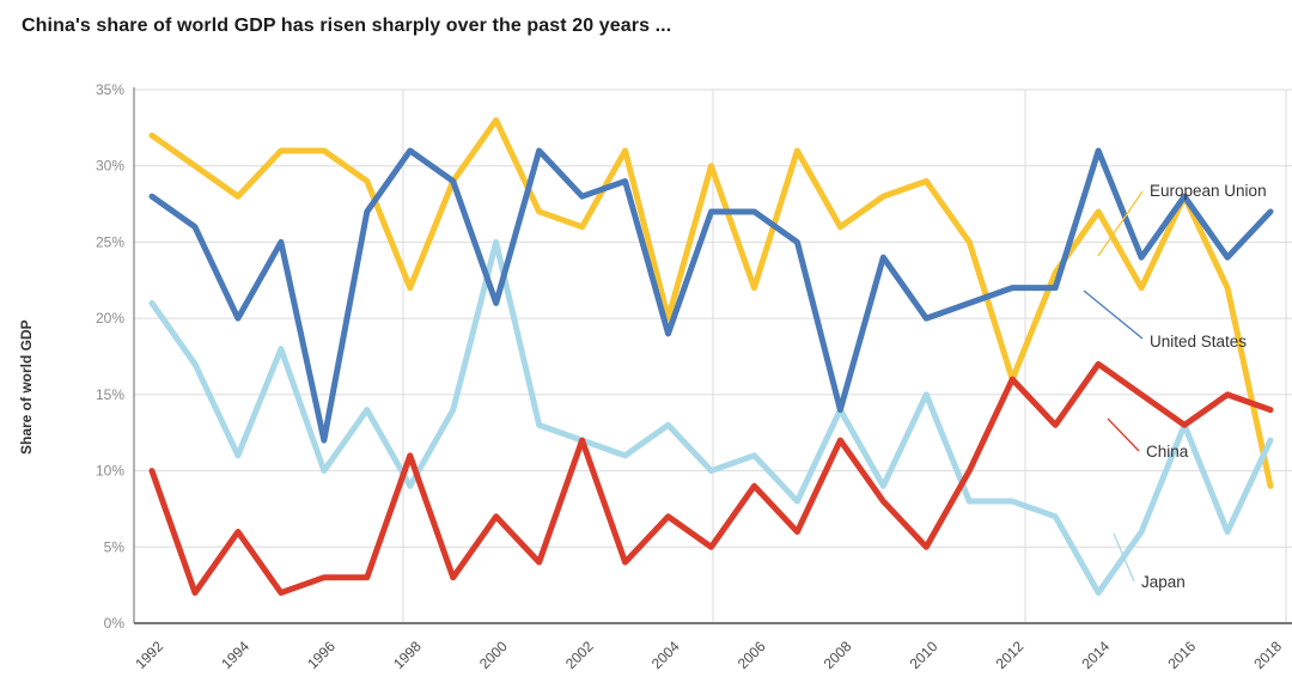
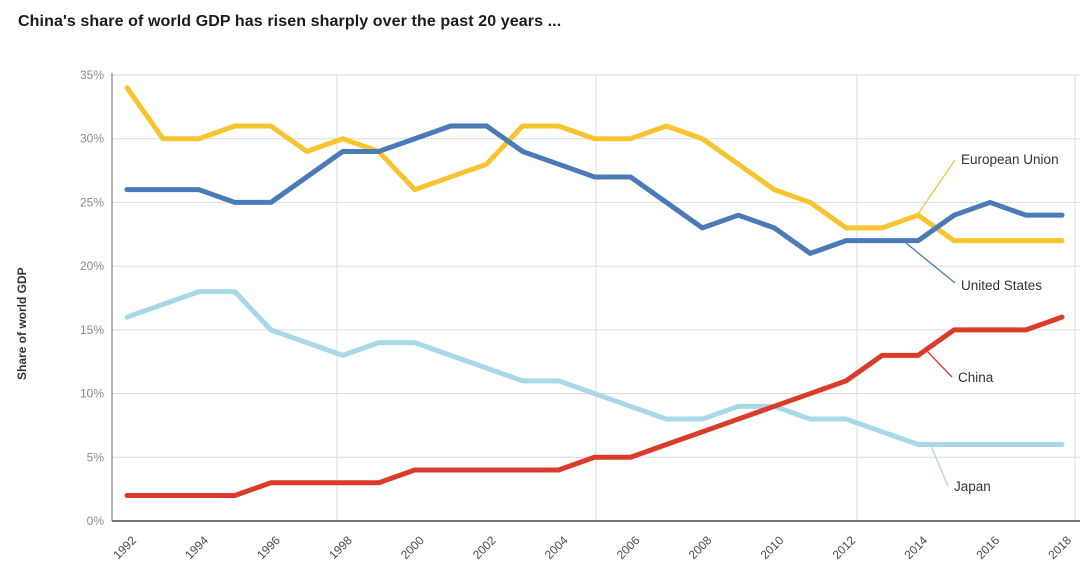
European Union/1992: 32% -> 34%
United States/1992: 28% -> 26%
China/1992: 10% -> 2%
Japan/1992: 21% -> 16%
European Union/1994: 28% -> 30%
United States/1994: 20% -> 26%
China/1994: 6% -> 2%
Japan/1994: 11% -> 18%
United States/1996: 12% -> 25%
Japan/1996: 10% -> 15%
European Union/1998: 22% -> 30%
United States/1998: 31% -> 29%
China/1998: 11% -> 3%
Japan/1998: 9% -> 13%
European Union/2000: 33% -> 26%
United States/2000: 21% -> 30%
China/2000: 7% -> 4%
Japan/2000: 25% -> 14%
European Union/2002: 26% -> 28%
United States/2002: 28% -> 31%
China/2002: 12% -> 4%
European Union/2004: 20% -> 31%
United States/2004: 19% -> 28%
China/2004: 7% -> 4%
Japan/2004: 13% -> 11%
European Union/2006: 22% -> 30%
China/2006: 9% -> 5%
Japan/2006: 11% -> 9%
European Union/2008: 26% -> 30%
United States/2008: 14% -> 23%
China/2008: 12% -> 7%
Japan/2008: 14% -> 8%
European Union/2010: 29% -> 26%
United States/2010: 20% -> 23%
China/2010: 5% -> 9%
Japan/2010: 15% -> 9%
European Union/2012: 16% -> 23%
China/2012: 16% -> 11%
European Union/2014: 27% -> 24%
United States/2014: 31% -> 22%
China/2014: 17% -> 13%
Japan/2014: 2% -> 6%
European Union/2016: 28% -> 22%
United States/2016: 28% -> 25%
China/2016: 13% -> 15%
Japan/2016: 13% -> 6%
European Union/2018: 9% -> 22%
United States/2018: 27% -> 24%
China/2018: 14% -> 16%
Japan/2018: 12% -> 6%
